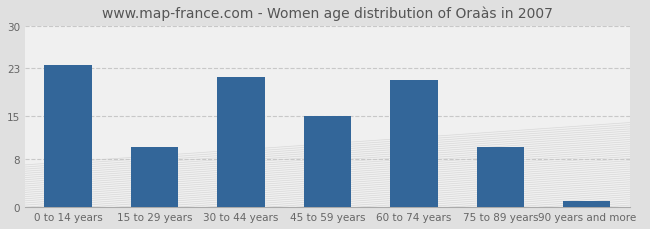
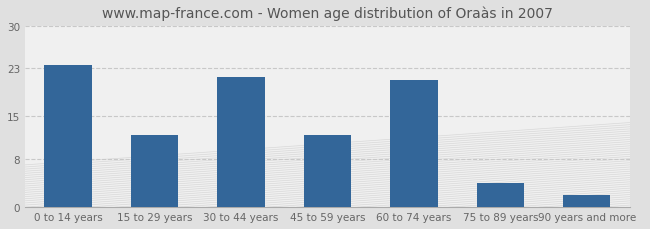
15 to 29 years: 10.0 -> 12.0
45 to 59 years: 15.0 -> 12.0
75 to 89 years: 10.0 -> 4.0
90 years and more: 1.0 -> 2.0
